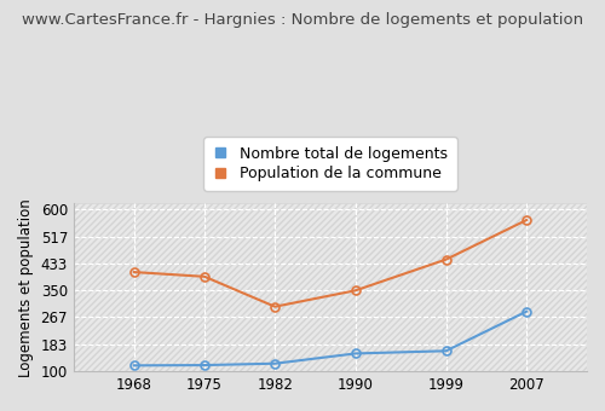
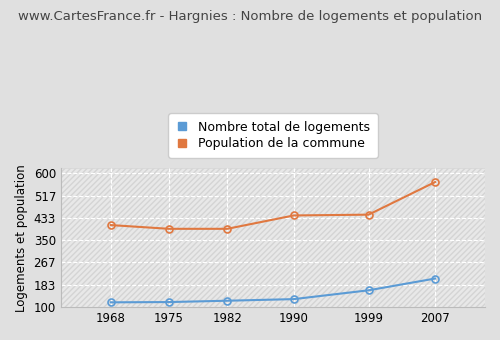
Population de la commune/1982: 300 -> 393
Nombre total de logements/1990: 155 -> 130
Population de la commune/1990: 350 -> 443
Nombre total de logements/2007: 285 -> 207
